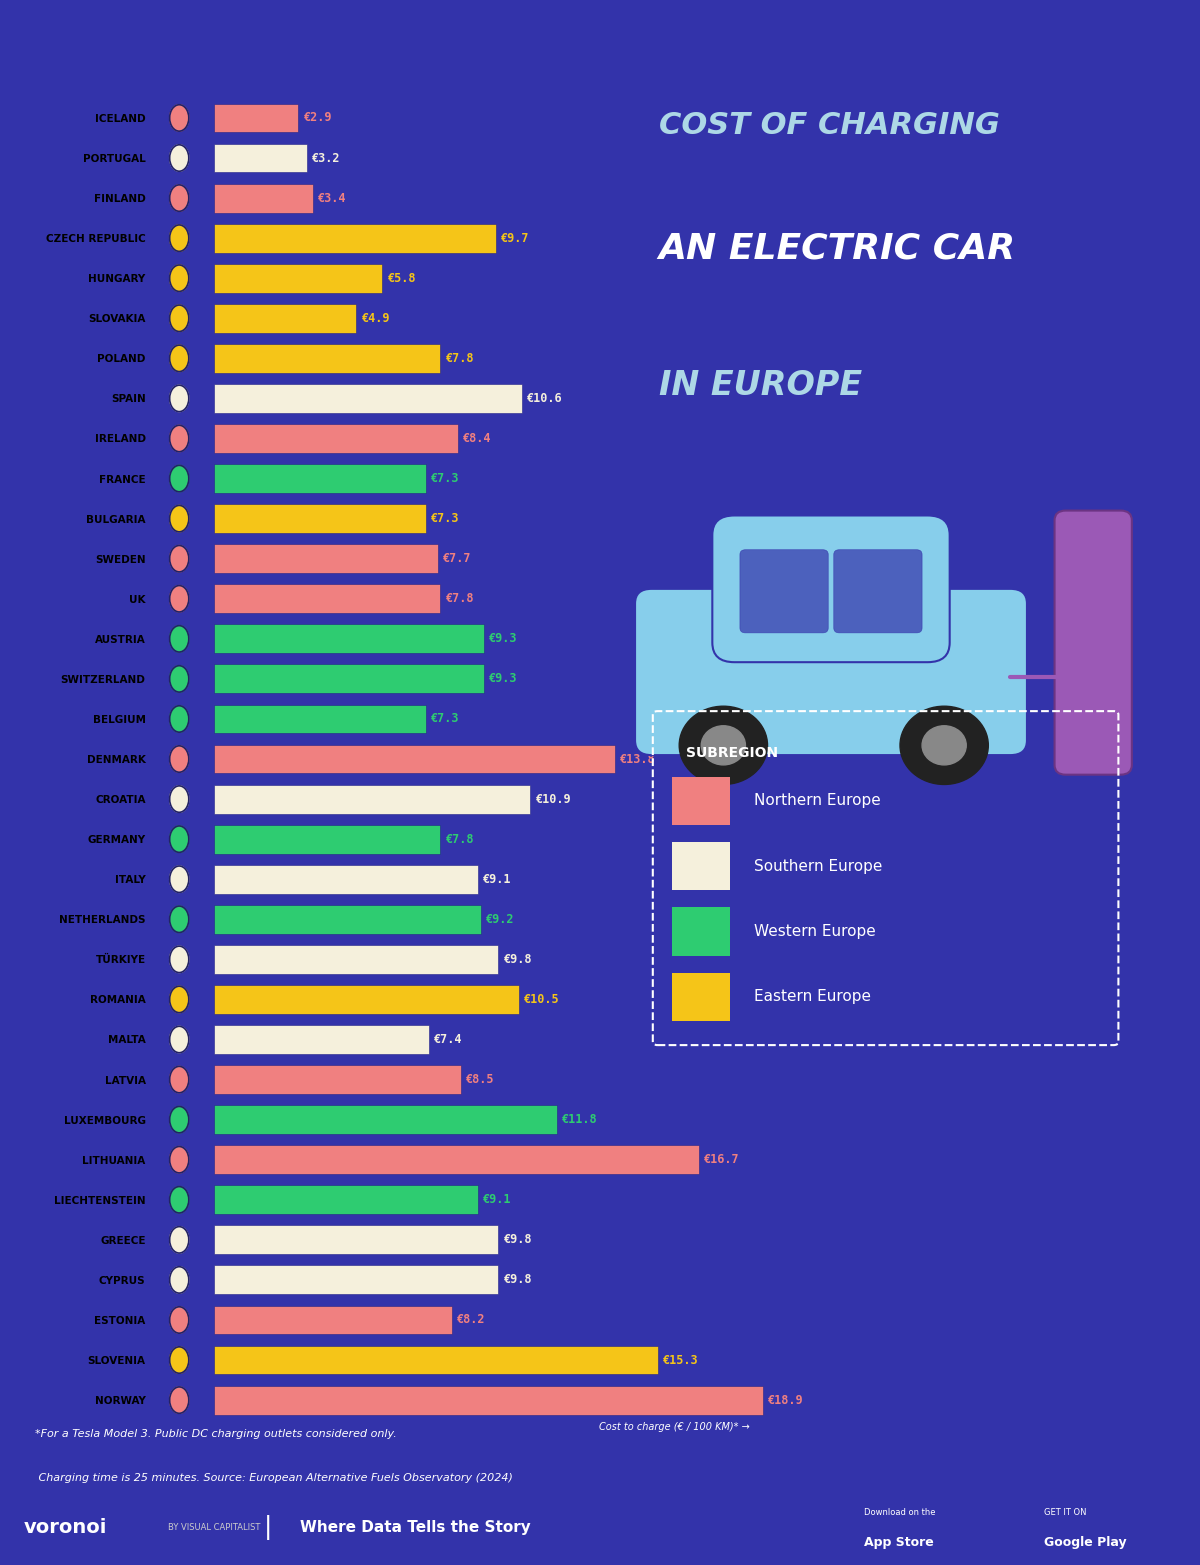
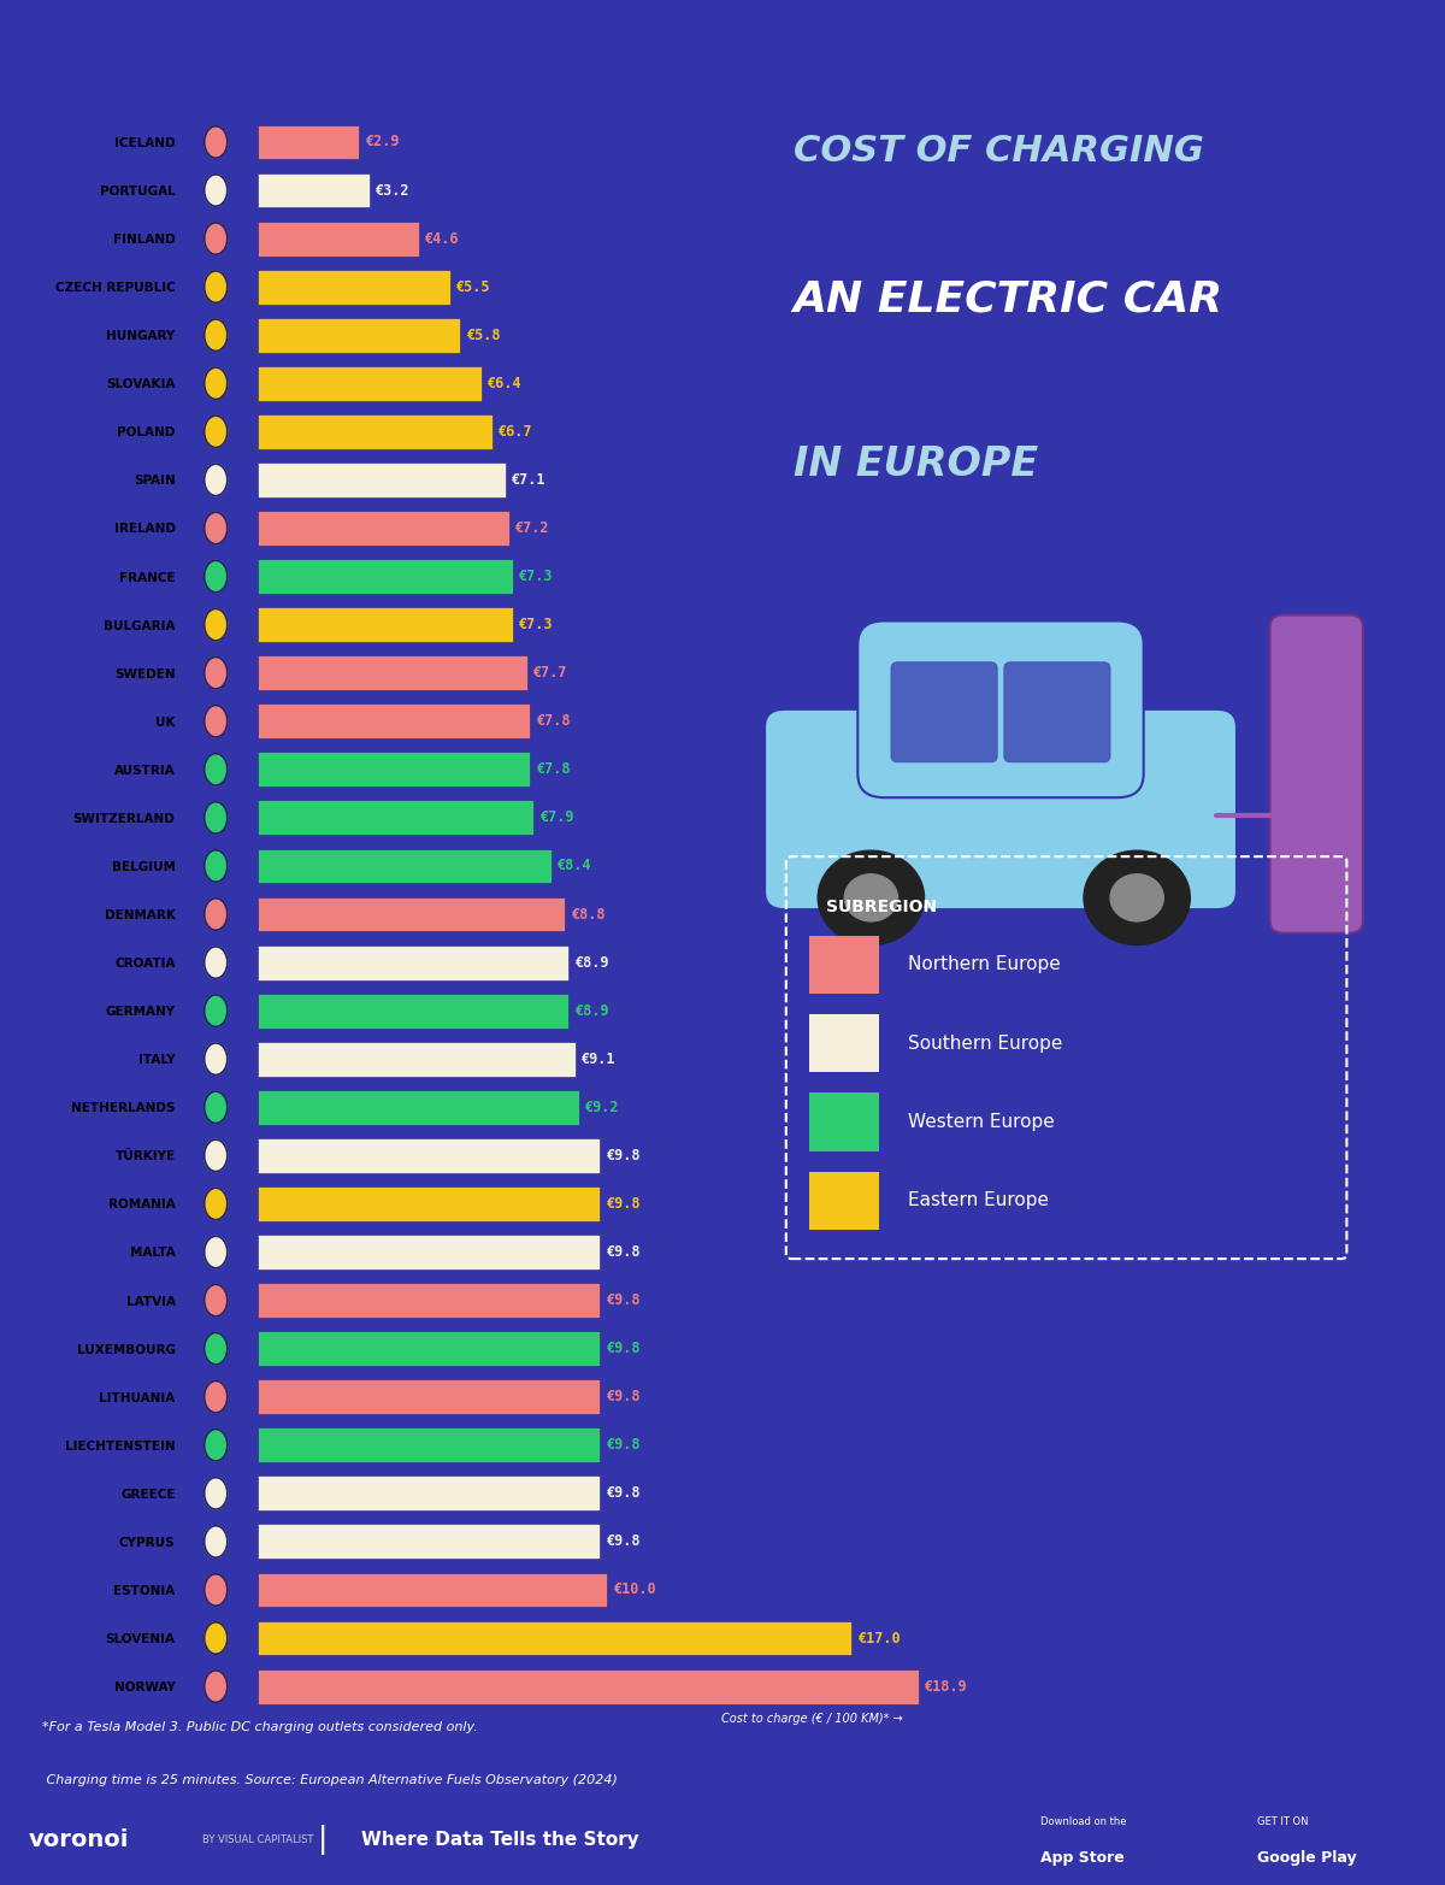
FINLAND: €3.4 -> €4.6
CZECH REPUBLIC: €9.7 -> €5.5
SLOVAKIA: €4.9 -> €6.4
POLAND: €7.8 -> €6.7
SPAIN: €10.6 -> €7.1
IRELAND: €8.4 -> €7.2
AUSTRIA: €9.3 -> €7.8
SWITZERLAND: €9.3 -> €7.9
BELGIUM: €7.3 -> €8.4
DENMARK: €13.8 -> €8.8
CROATIA: €10.9 -> €8.9
GERMANY: €7.8 -> €8.9
ROMANIA: €10.5 -> €9.8
MALTA: €7.4 -> €9.8
LATVIA: €8.5 -> €9.8
LUXEMBOURG: €11.8 -> €9.8
LITHUANIA: €16.7 -> €9.8
LIECHTENSTEIN: €9.1 -> €9.8
ESTONIA: €8.2 -> €10.0
SLOVENIA: €15.3 -> €17.0
